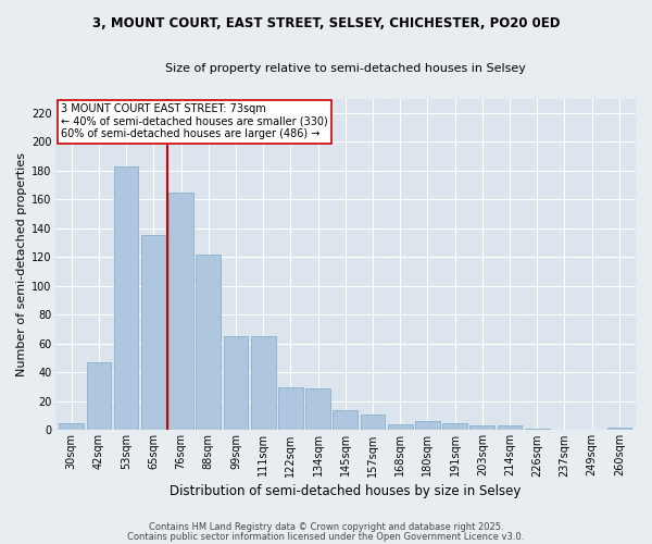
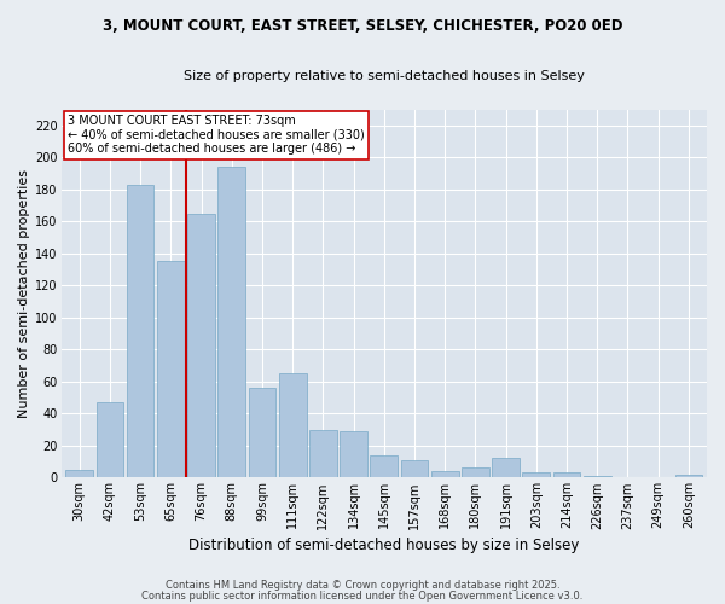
88sqm: 122 -> 194
99sqm: 65 -> 56
191sqm: 5 -> 12
